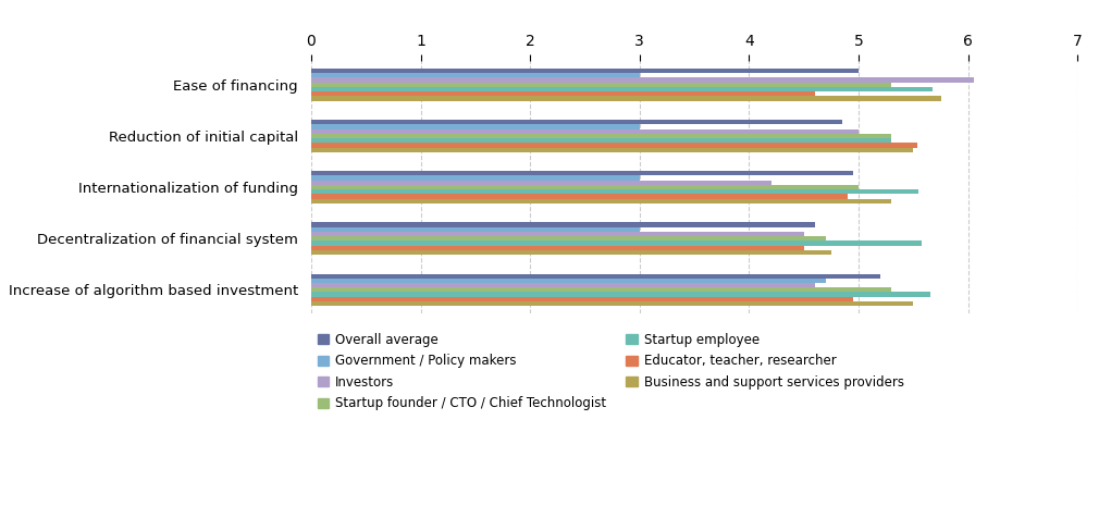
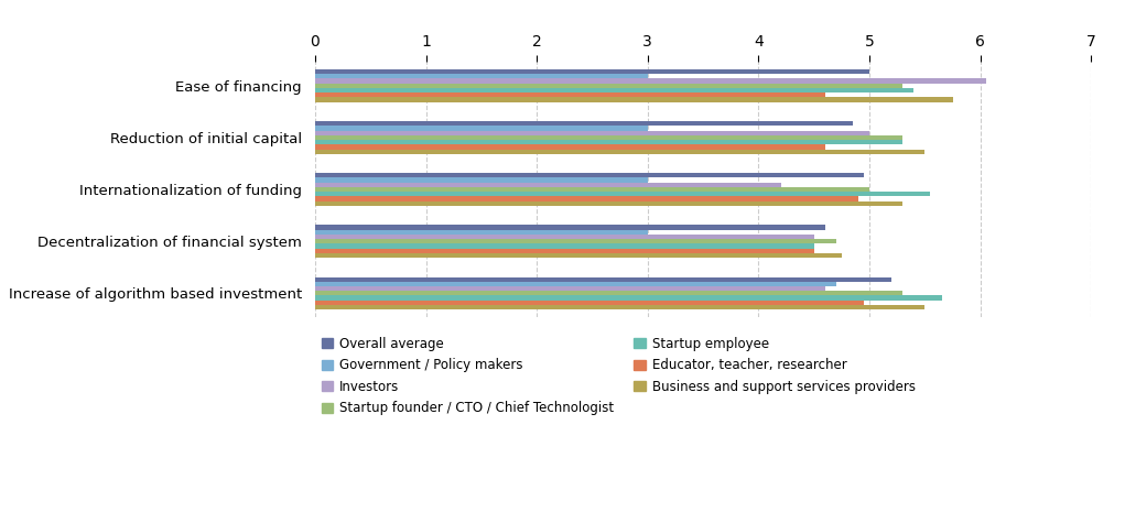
Startup employee/Ease of financing: 5.67 -> 5.40
Educator, teacher, researcher/Reduction of initial capital: 5.54 -> 4.60
Startup employee/Decentralization of financial system: 5.58 -> 4.50
